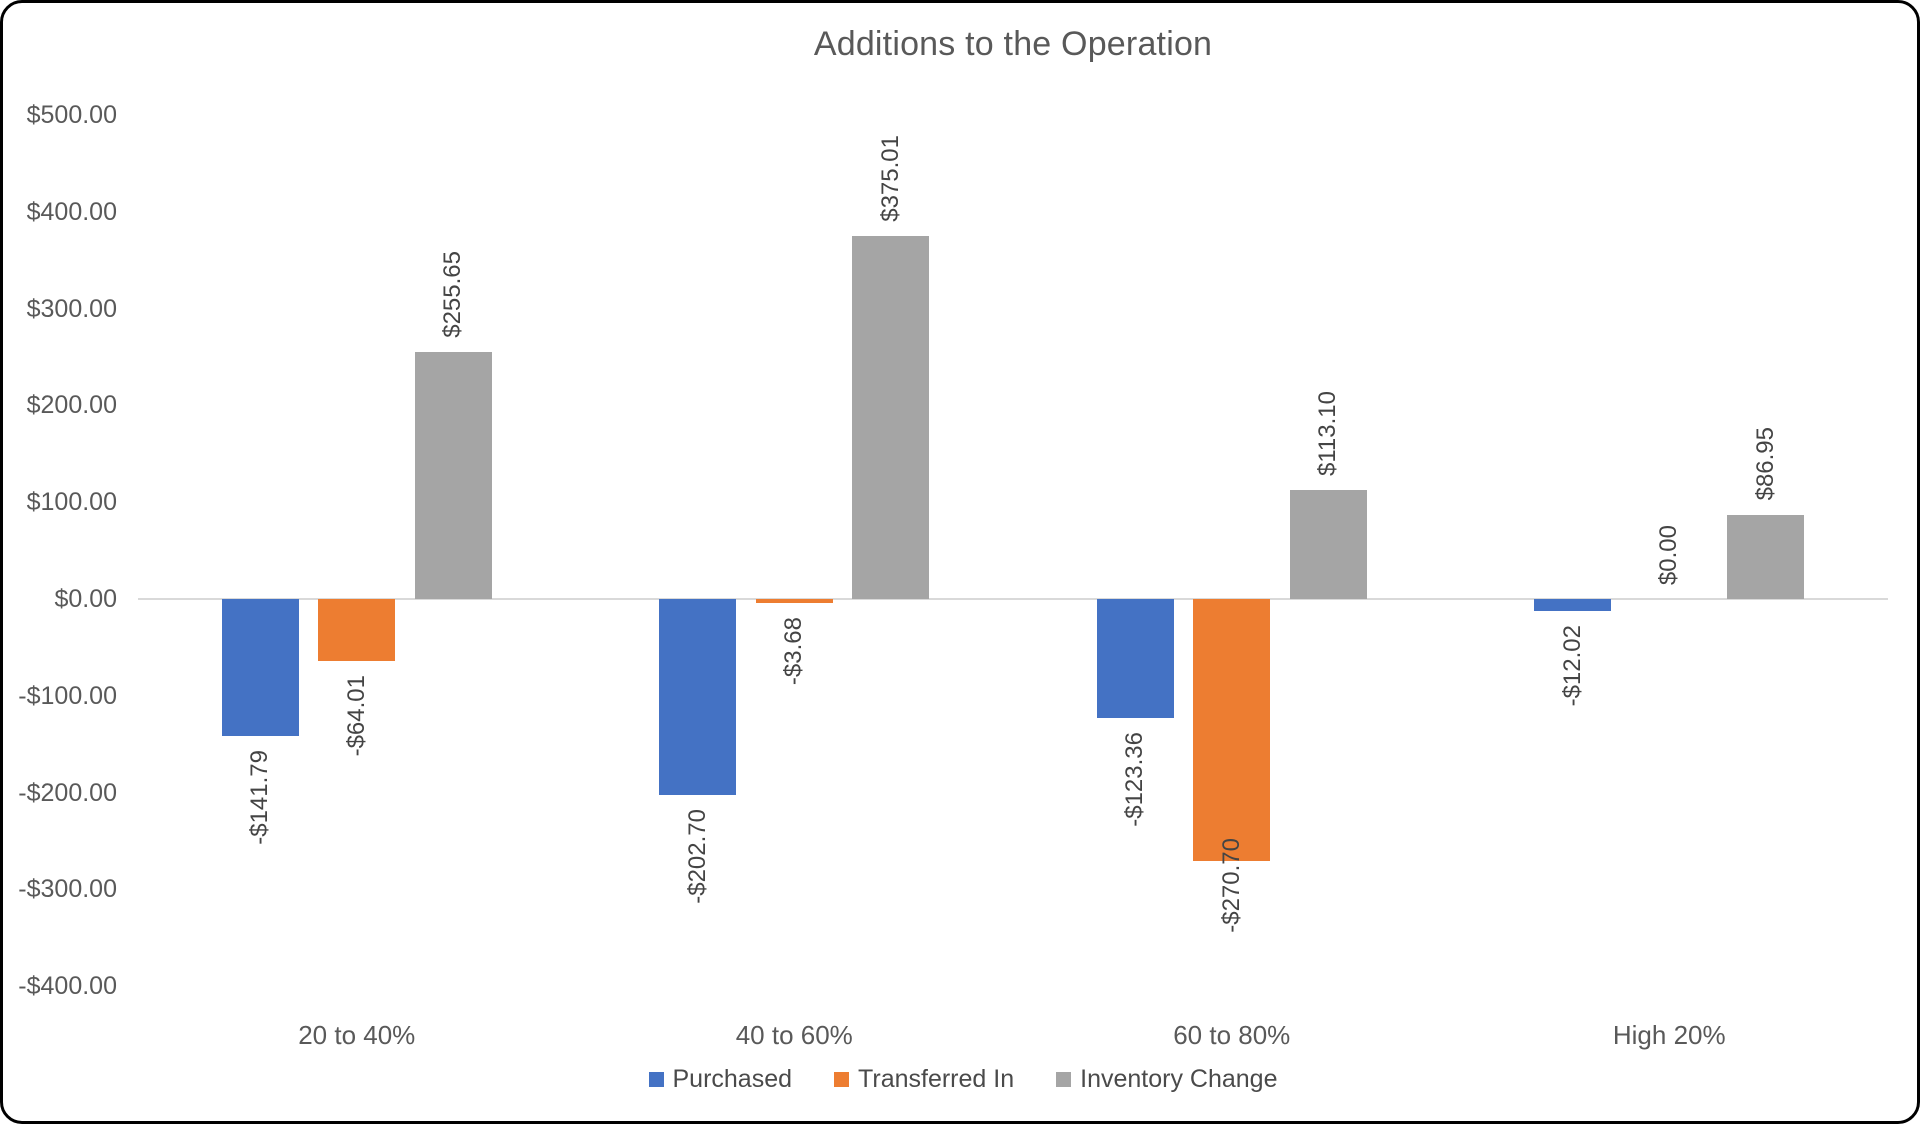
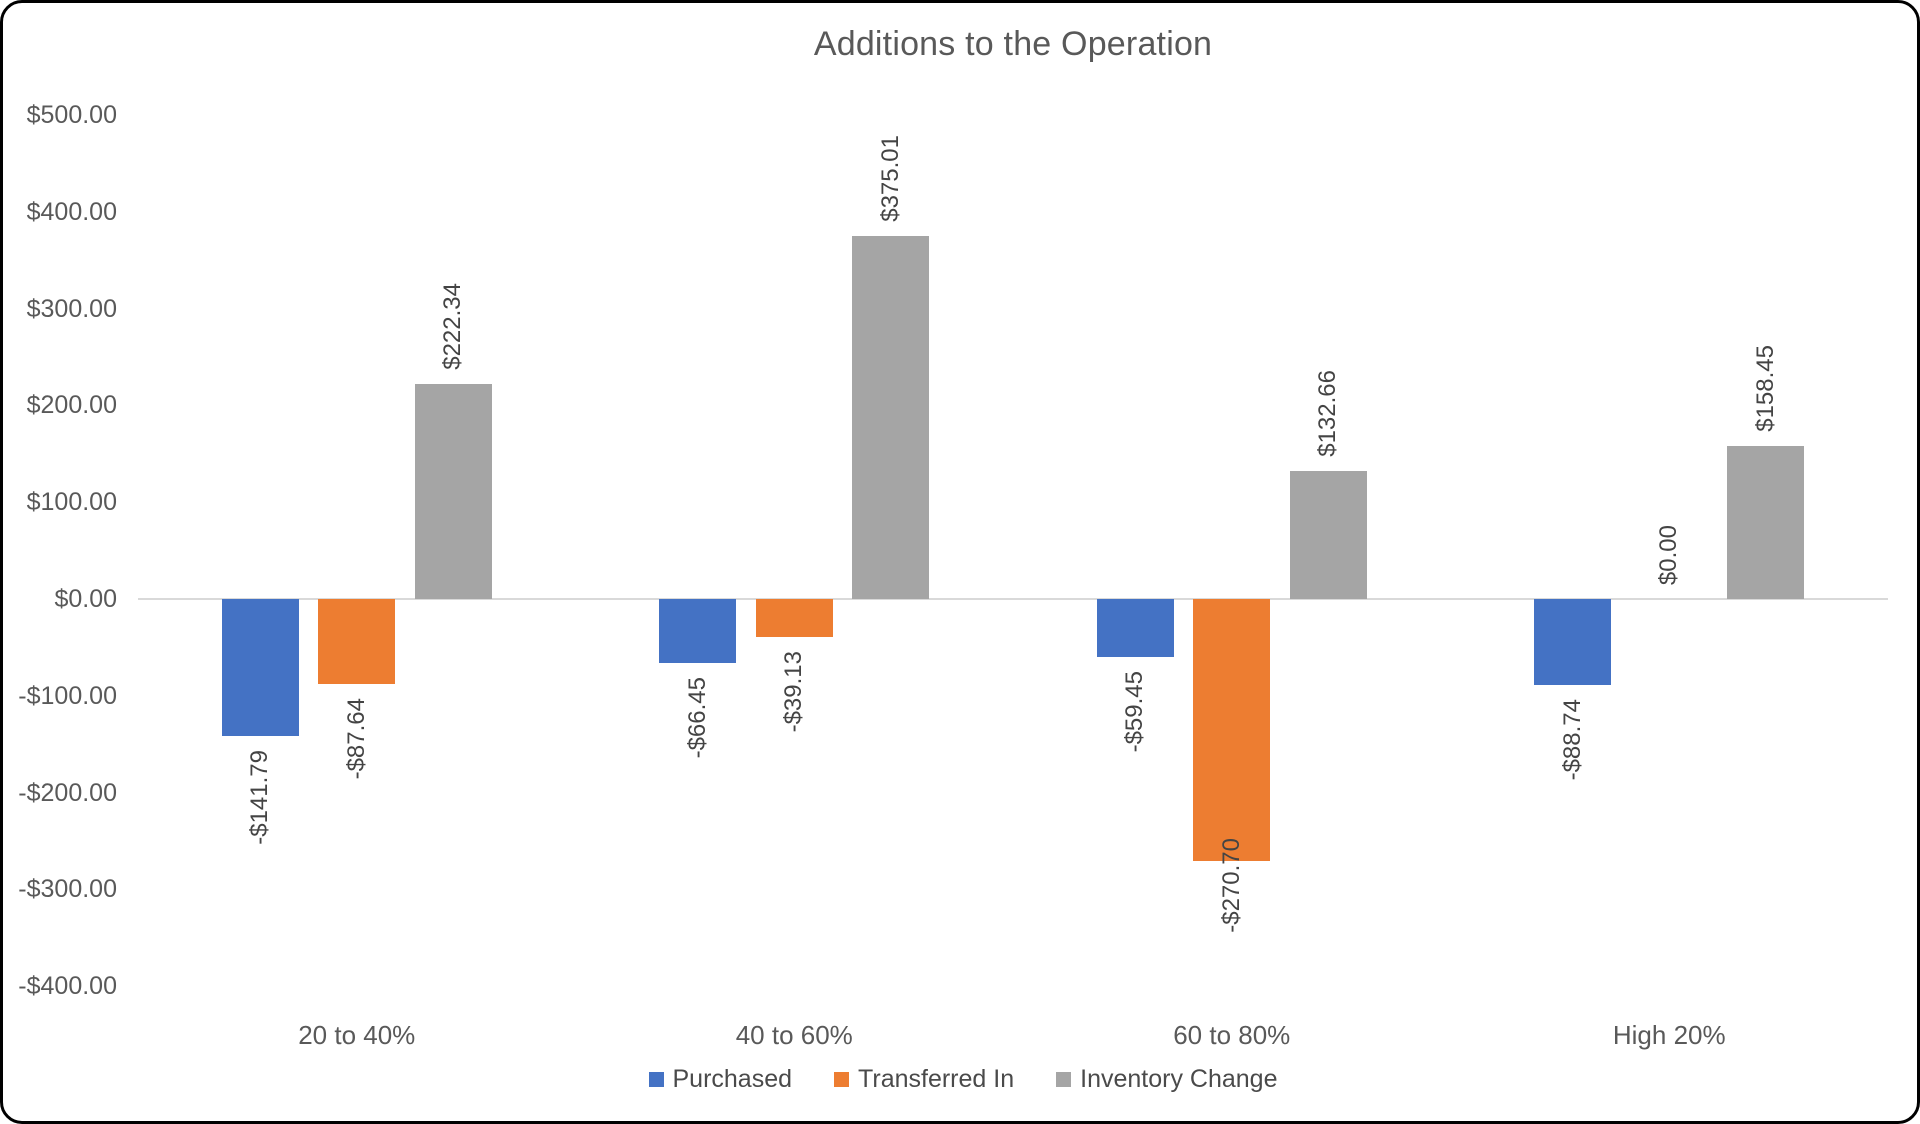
Transferred In/20 to 40%: -$64.01 -> -$87.64
Inventory Change/20 to 40%: $255.65 -> $222.34
Purchased/40 to 60%: -$202.70 -> -$66.45
Transferred In/40 to 60%: -$3.68 -> -$39.13
Purchased/60 to 80%: -$123.36 -> -$59.45
Inventory Change/60 to 80%: $113.10 -> $132.66
Purchased/High 20%: -$12.02 -> -$88.74
Inventory Change/High 20%: $86.95 -> $158.45
